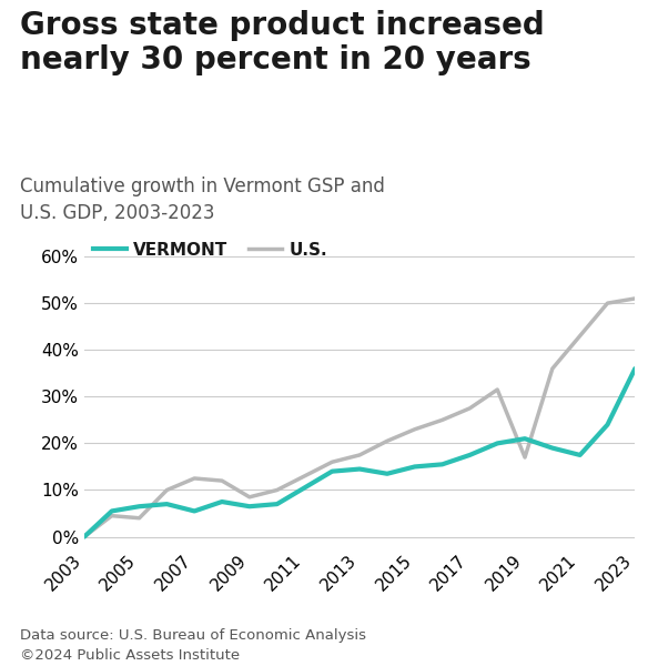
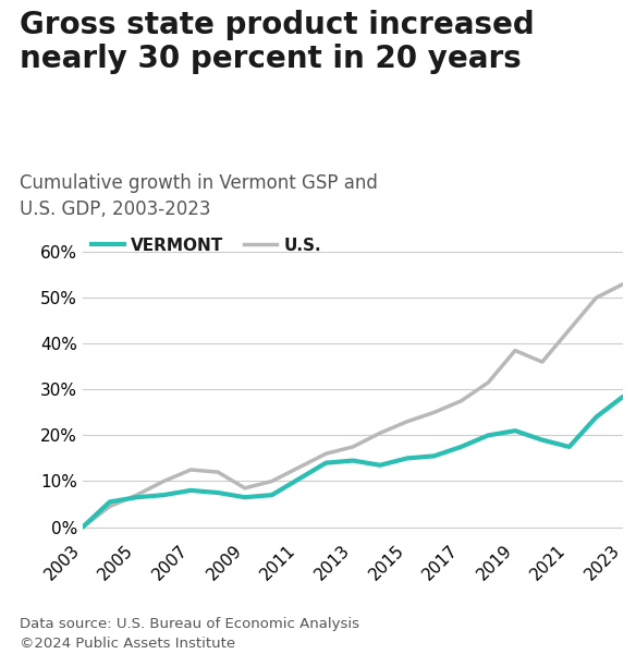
U.S./2005: 4.0% -> 7.0%
VERMONT/2007: 5.5% -> 8.0%
U.S./2019: 17.0% -> 38.5%
VERMONT/2023: 36.0% -> 28.5%
U.S./2023: 51.0% -> 53.0%
